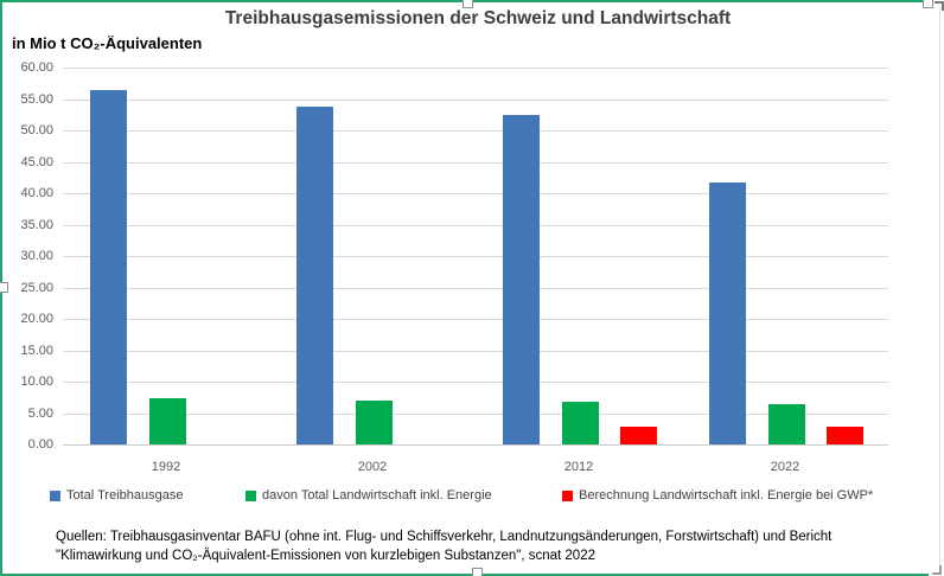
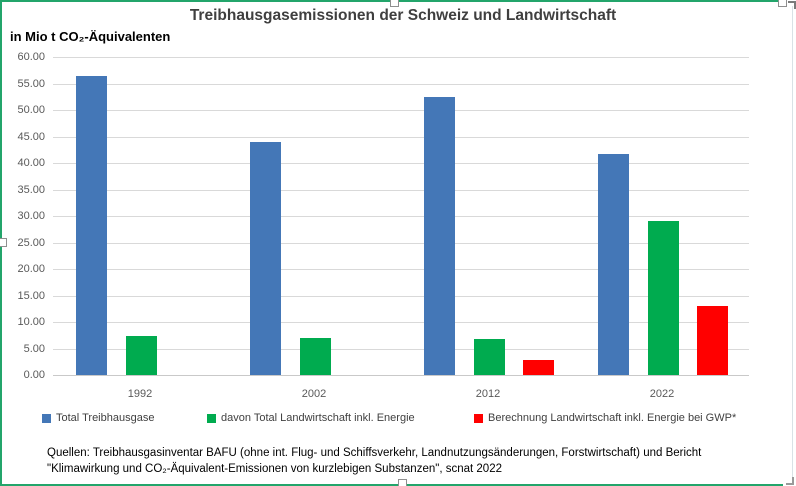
Total Treibhausgase/2002: 54 -> 44
davon Total Landwirtschaft inkl. Energie/2022: 6 -> 29
Berechnung Landwirtschaft inkl. Energie bei GWP*/2022: 3 -> 13
